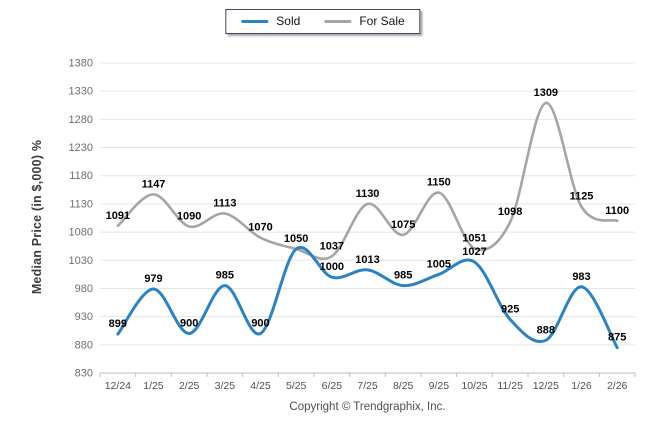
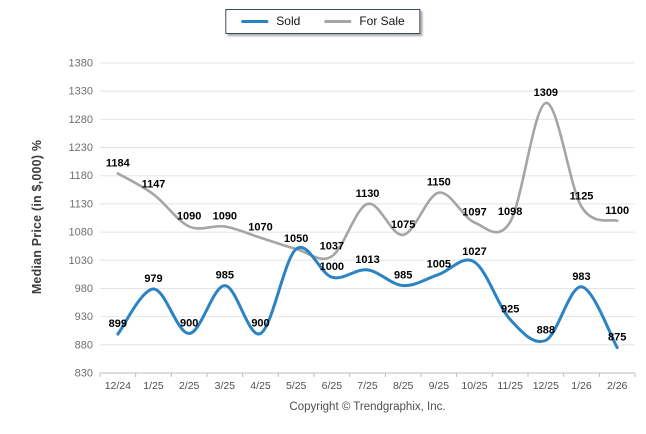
For Sale/12/24: 1091 -> 1184
For Sale/3/25: 1113 -> 1090
For Sale/10/25: 1051 -> 1097
